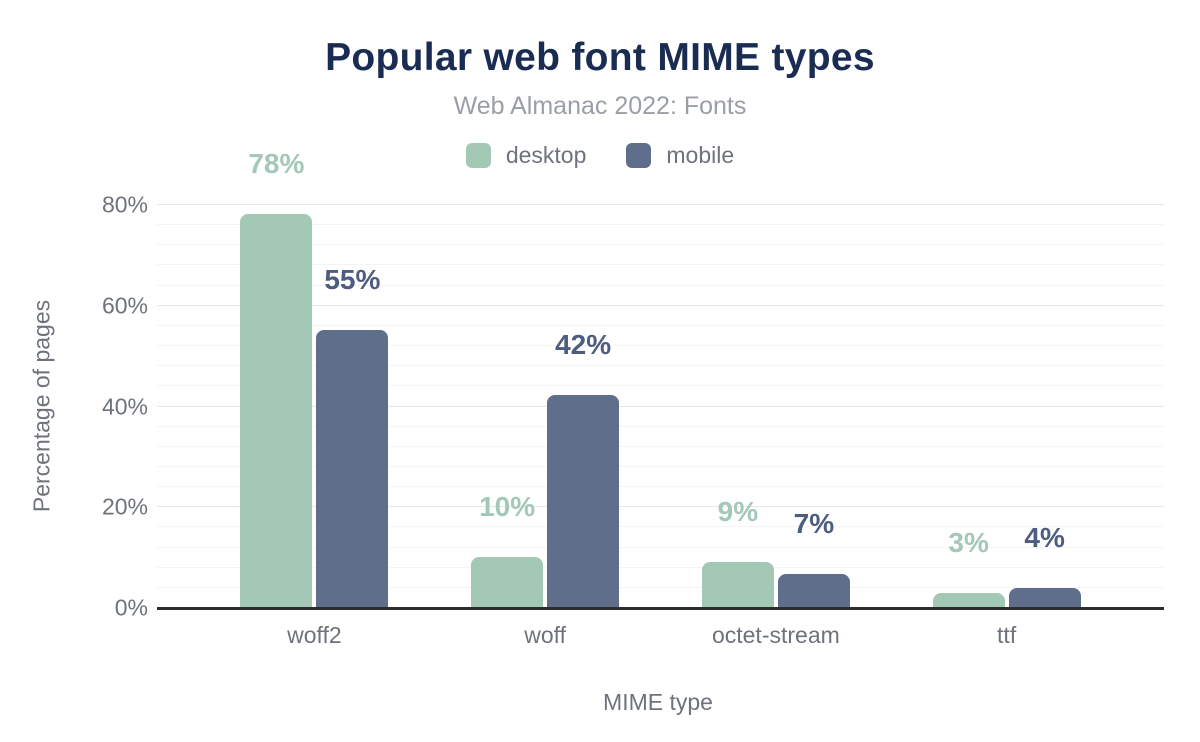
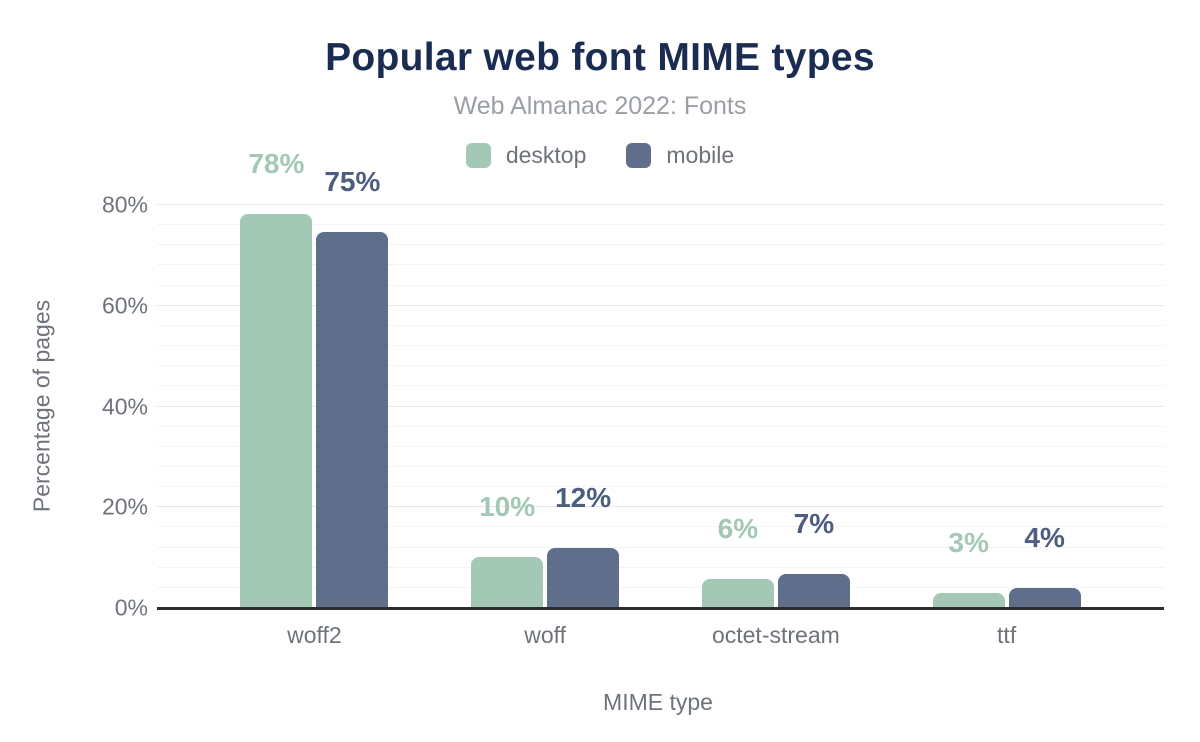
mobile/woff2: 55% -> 75%
mobile/woff: 42% -> 12%
desktop/octet-stream: 9% -> 6%
